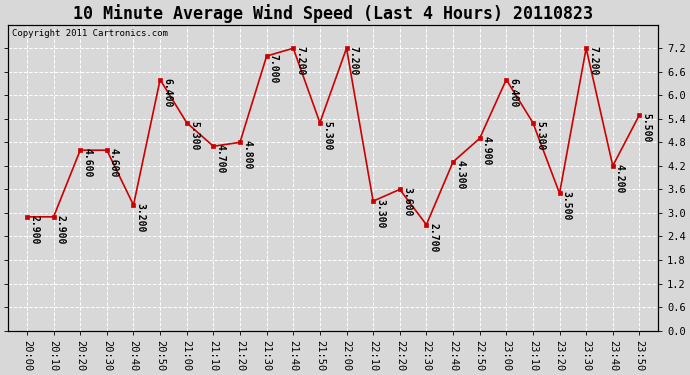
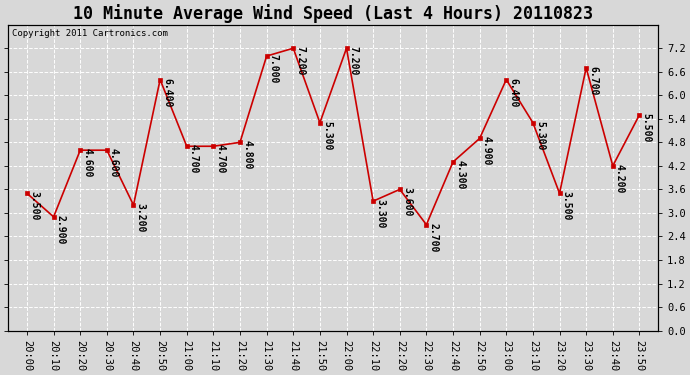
20:00: 2.900 -> 3.500
21:00: 5.300 -> 4.700
23:30: 7.200 -> 6.700
